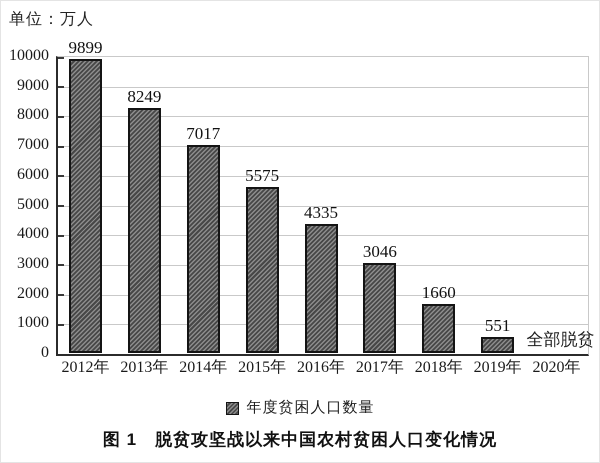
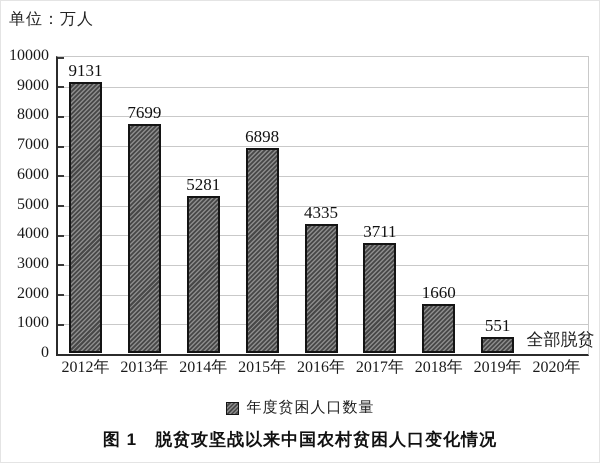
2012年: 9899 -> 9131
2013年: 8249 -> 7699
2014年: 7017 -> 5281
2015年: 5575 -> 6898
2017年: 3046 -> 3711
